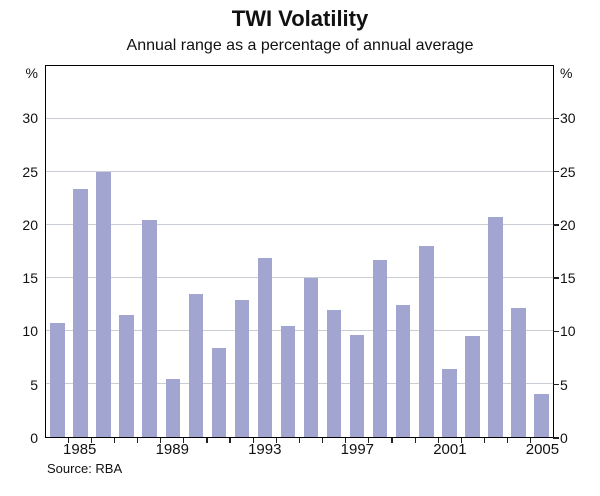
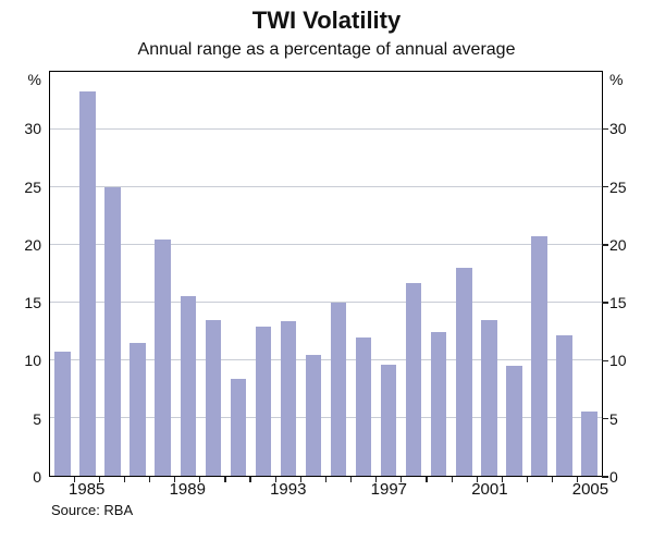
1985: 23.4 -> 33.3
1989: 5.5 -> 15.6
1993: 16.9 -> 13.4
2001: 6.4 -> 13.5
2005: 4.1 -> 5.6
